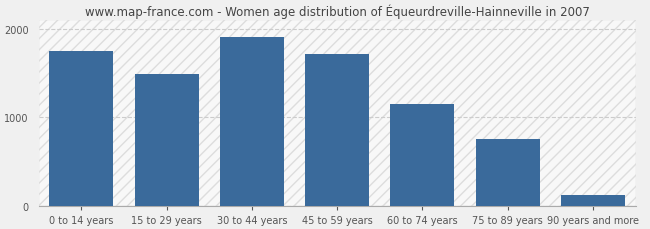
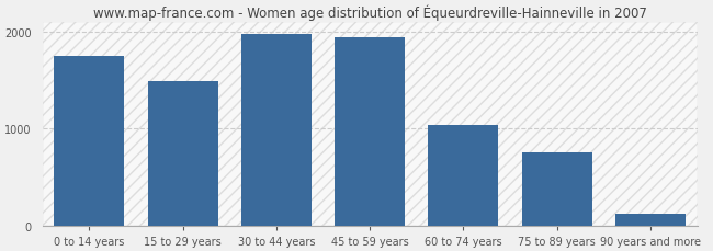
30 to 44 years: 1910 -> 1980
45 to 59 years: 1710 -> 1940
60 to 74 years: 1150 -> 1040
